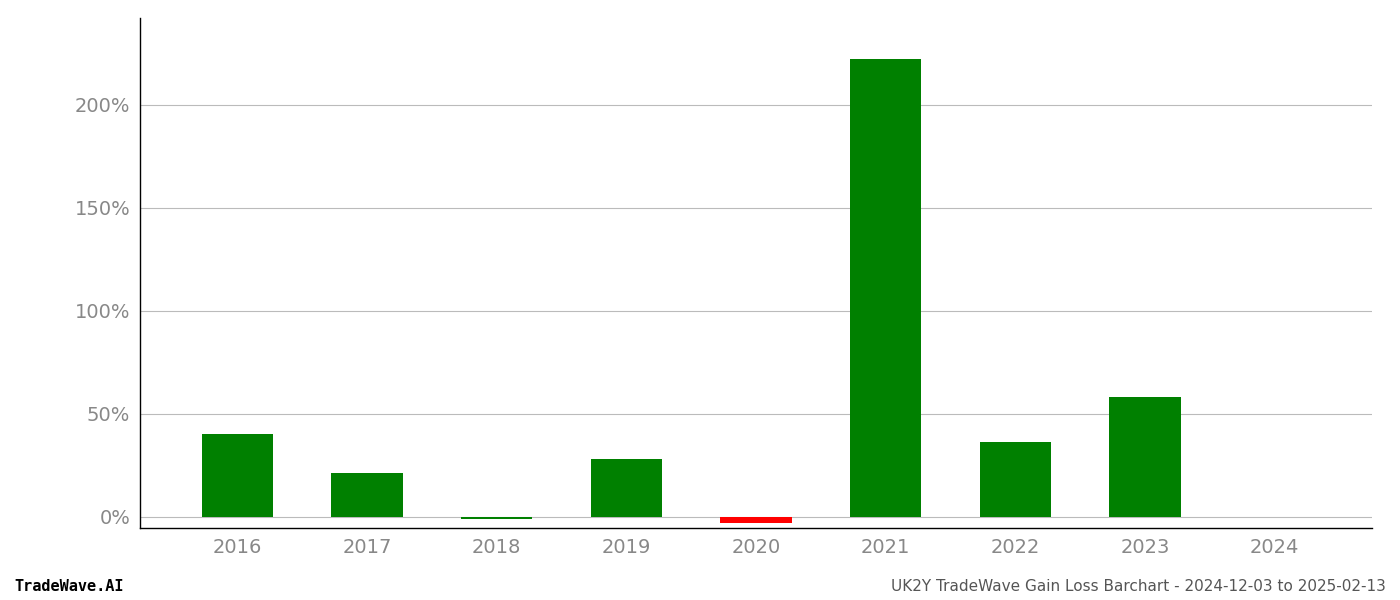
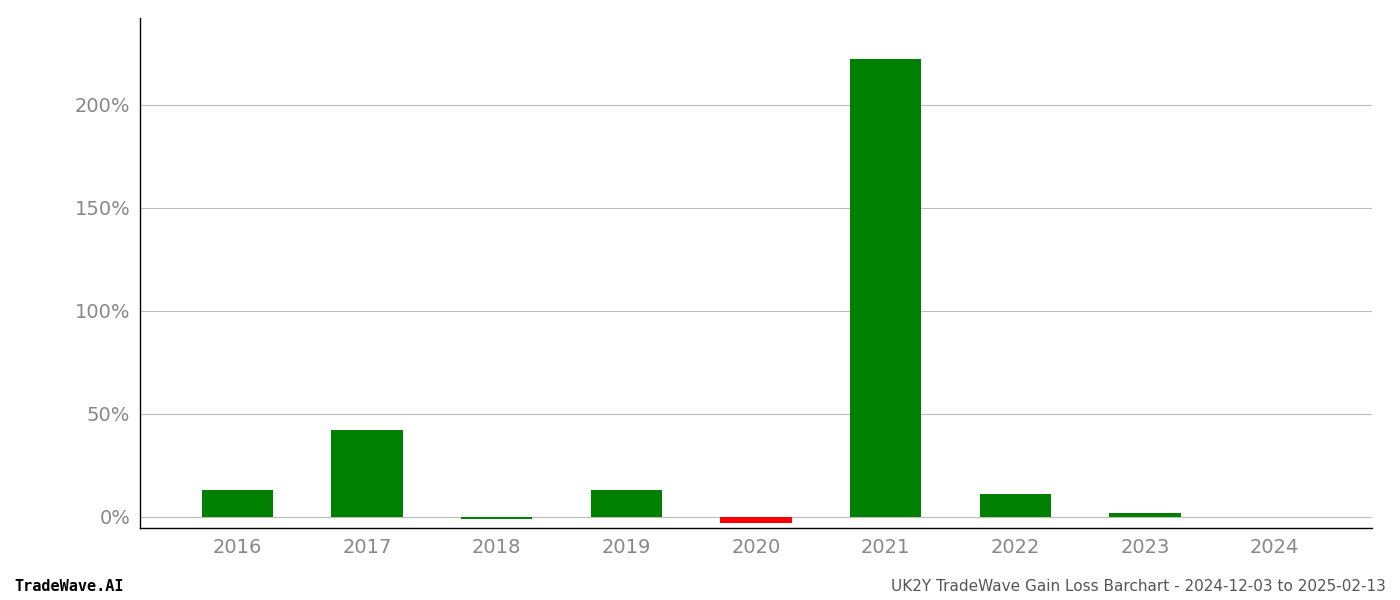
2016: 40% -> 13%
2017: 21% -> 42%
2019: 28% -> 13%
2022: 36% -> 11%
2023: 58% -> 2%
